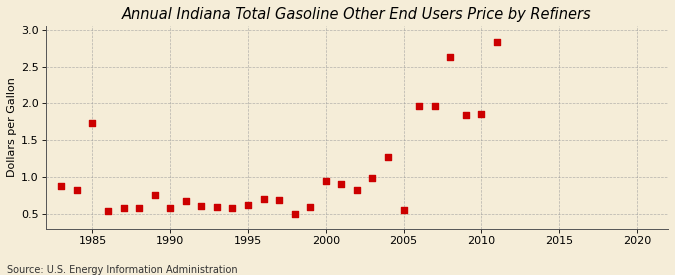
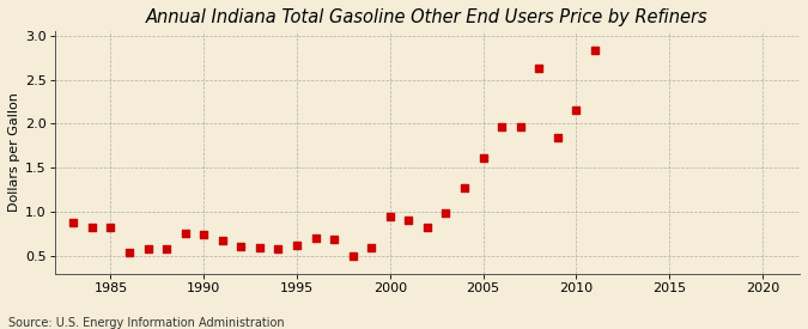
1985: 1.74 -> 0.83
1990: 0.58 -> 0.75
2005: 0.56 -> 1.62
2010: 1.86 -> 2.15
